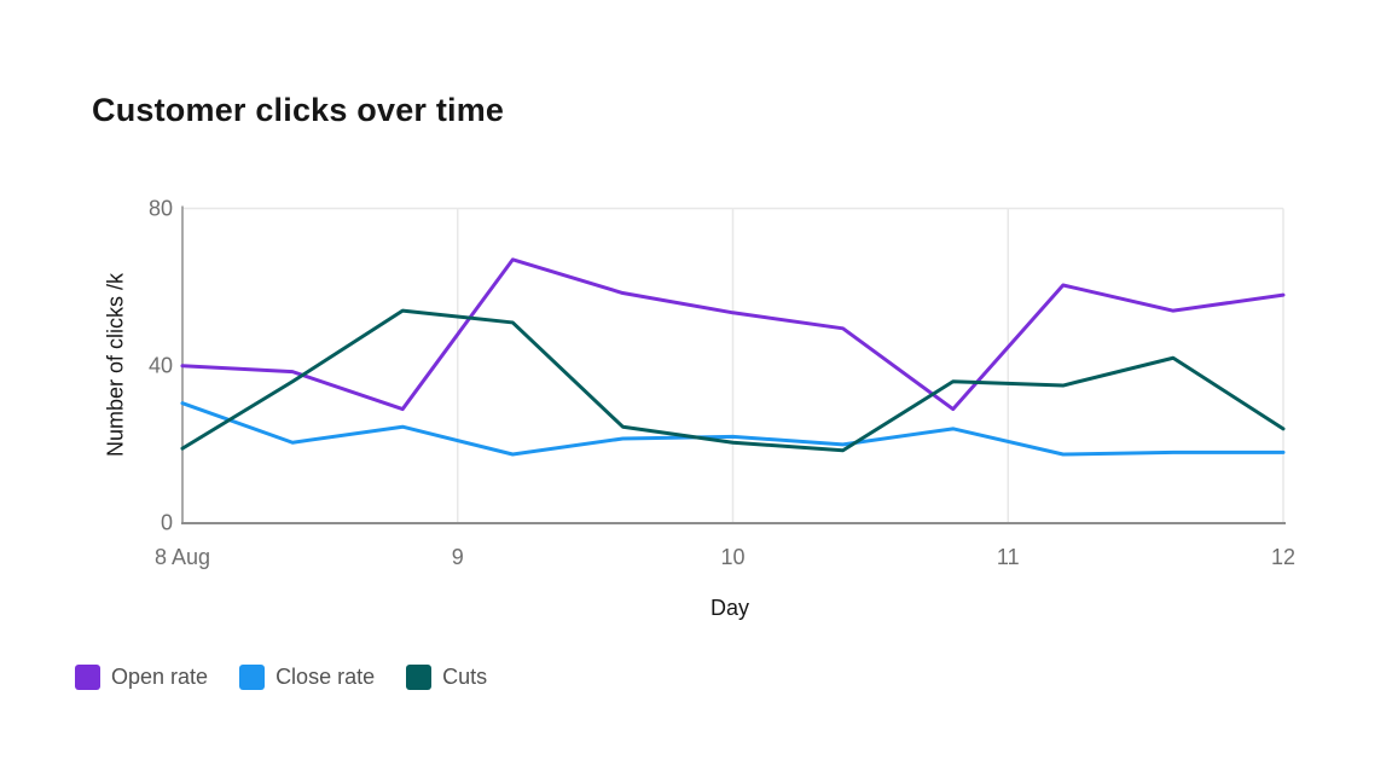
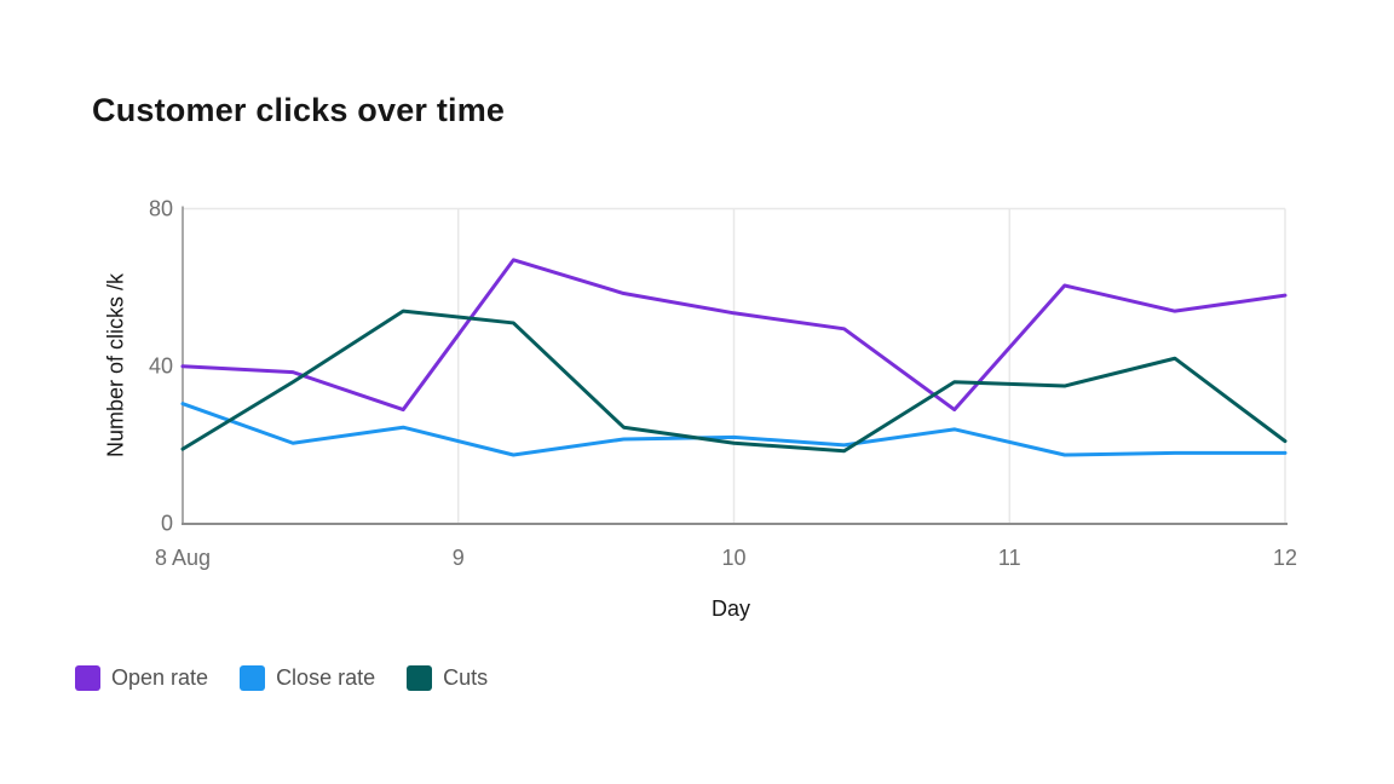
Cuts/12: 24 -> 21
